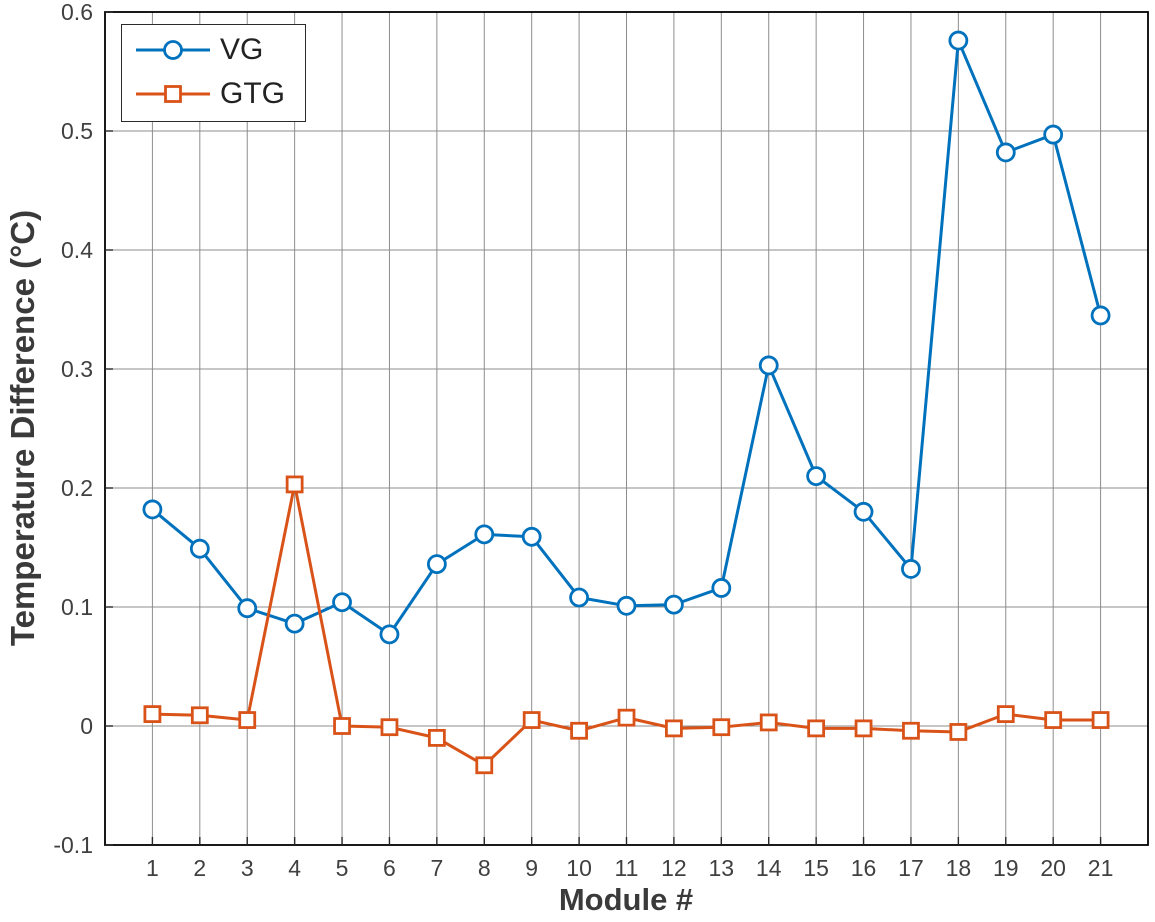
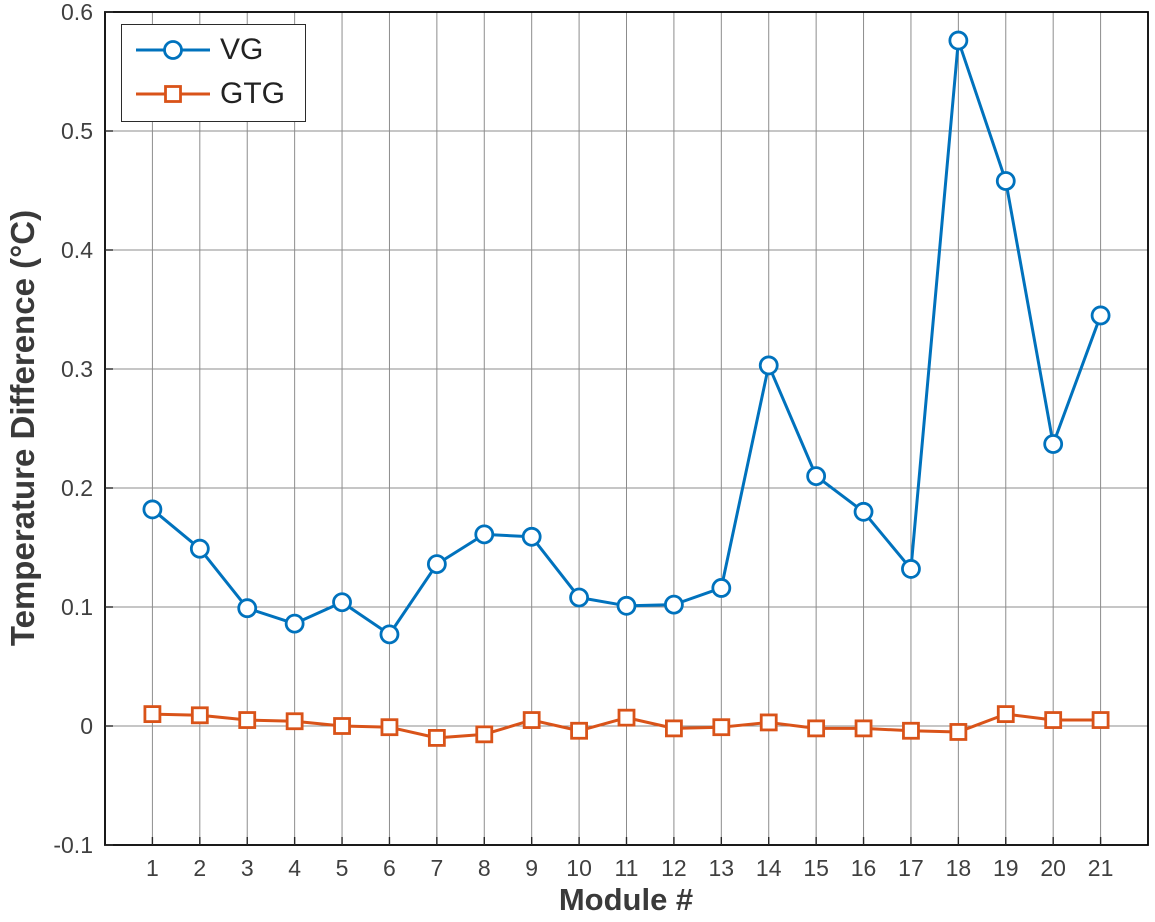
GTG/4: 0.203 -> 0.004
GTG/8: -0.033 -> -0.007
VG/19: 0.482 -> 0.458
VG/20: 0.497 -> 0.237
